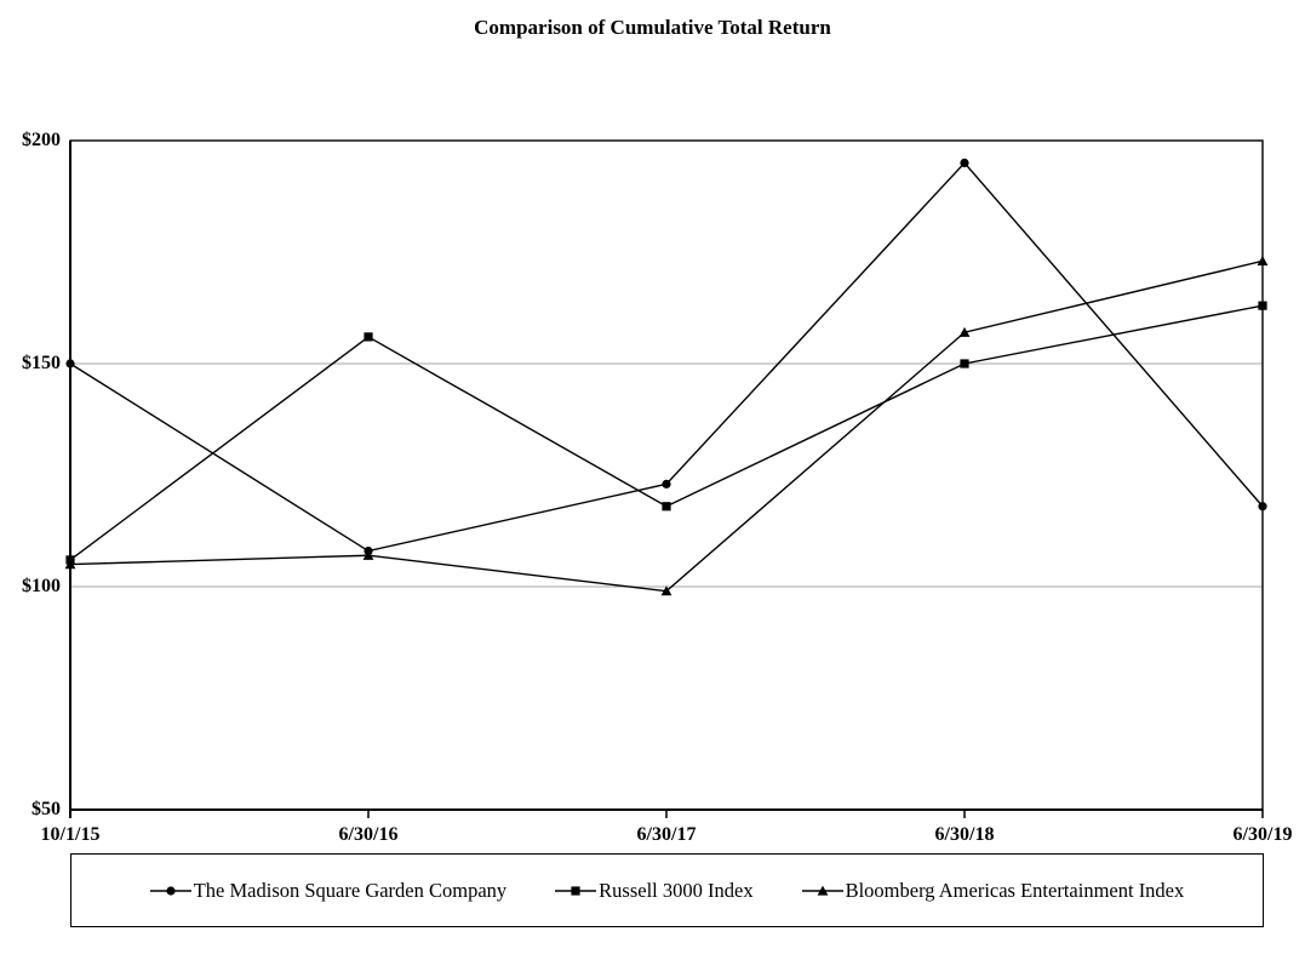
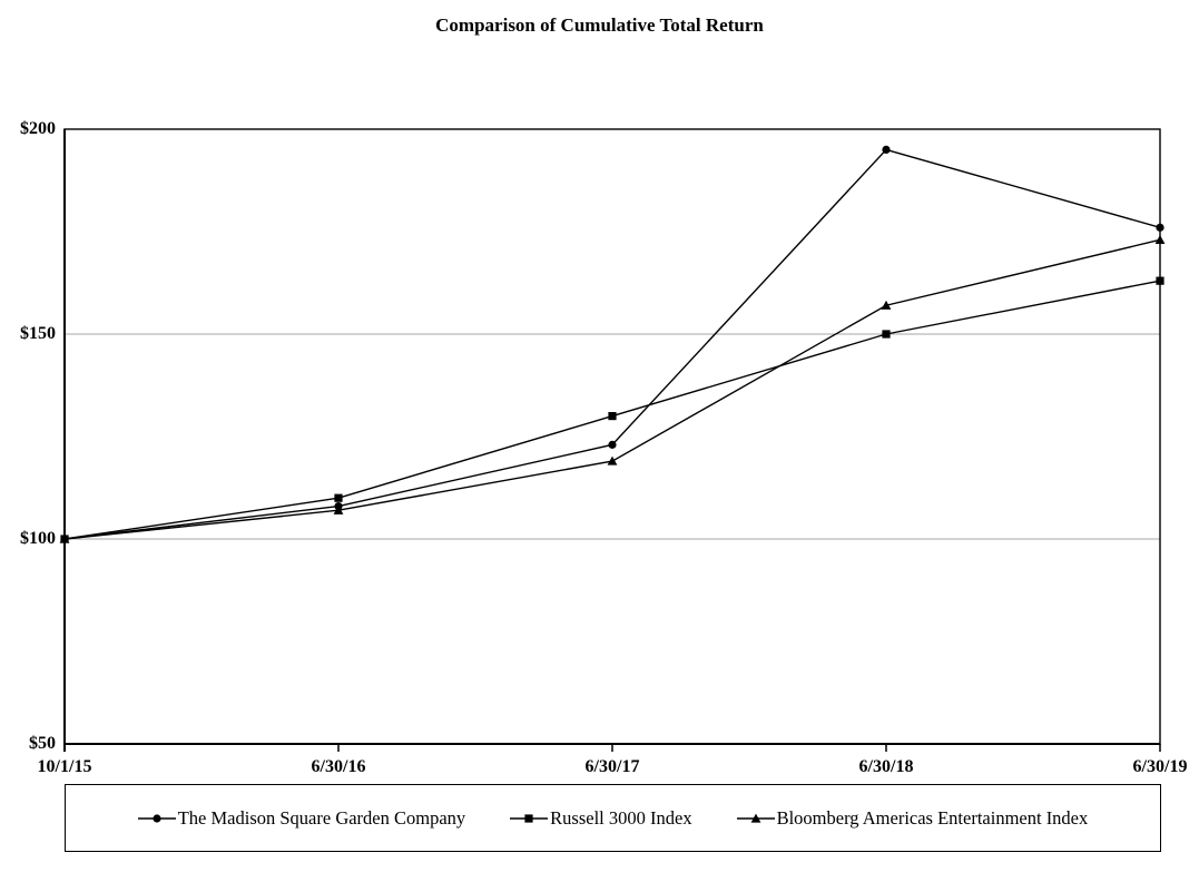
The Madison Square Garden Company/10/1/15: $150 -> $100
Russell 3000 Index/10/1/15: $106 -> $100
Bloomberg Americas Entertainment Index/10/1/15: $105 -> $100
Russell 3000 Index/6/30/16: $156 -> $110
Russell 3000 Index/6/30/17: $118 -> $130
Bloomberg Americas Entertainment Index/6/30/17: $99 -> $119
The Madison Square Garden Company/6/30/19: $118 -> $176
